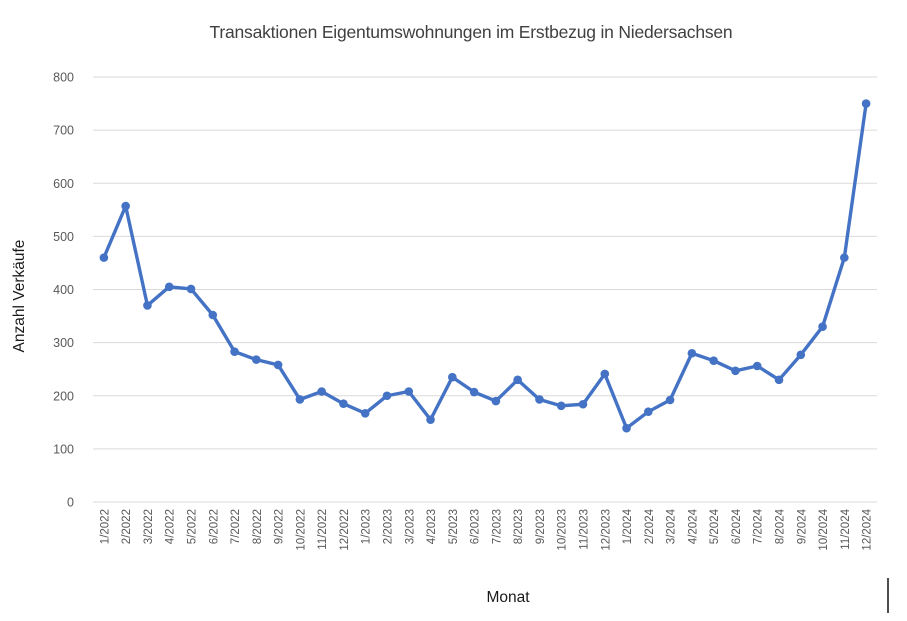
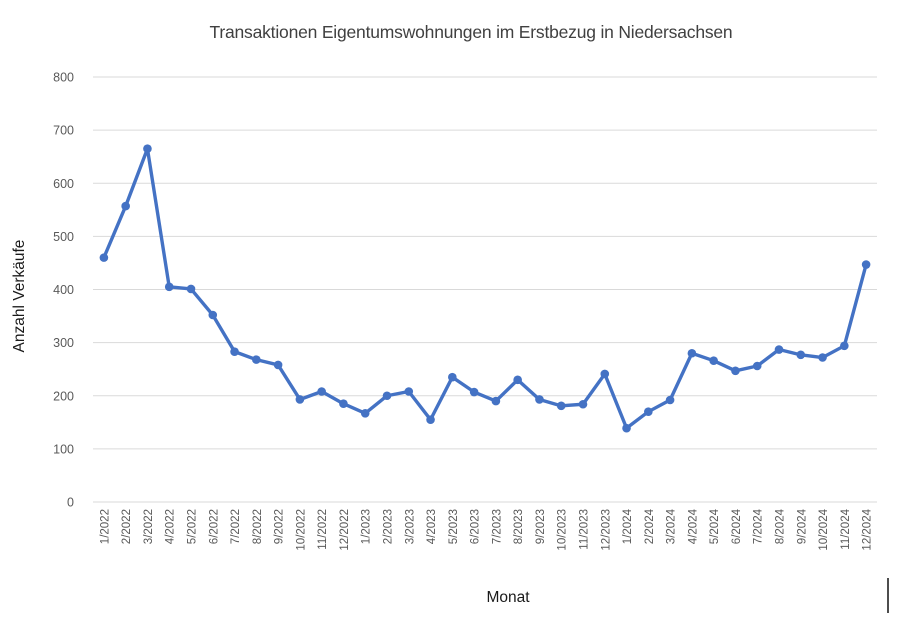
3/2022: 370 -> 660
8/2024: 230 -> 290
10/2024: 330 -> 270
11/2024: 460 -> 290
12/2024: 750 -> 450
